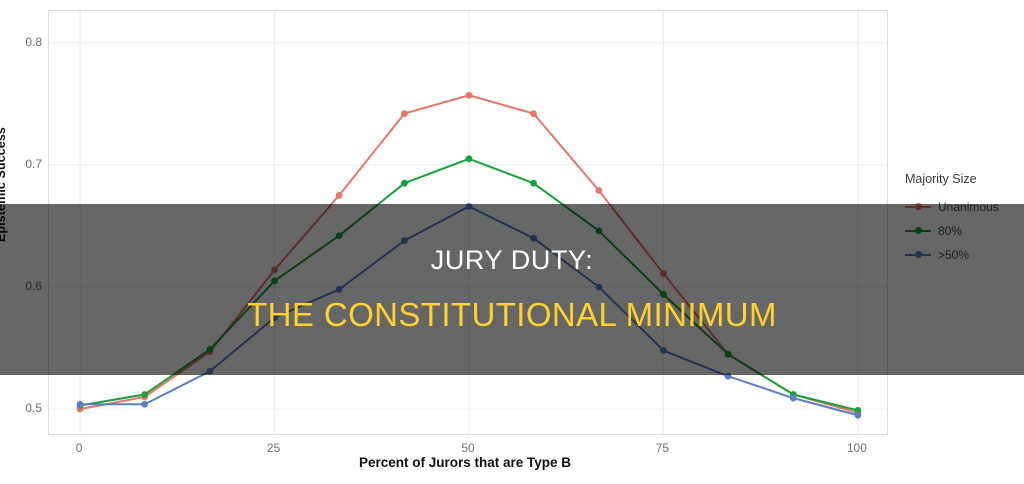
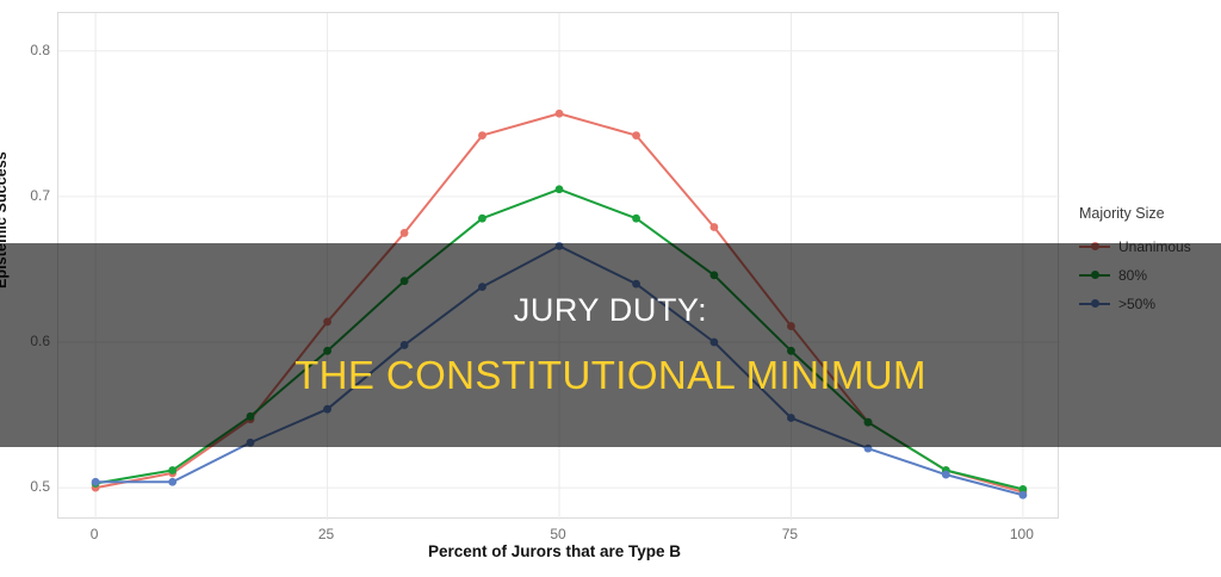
80%/25: 0.605 -> 0.594
>50%/25: 0.575 -> 0.554
